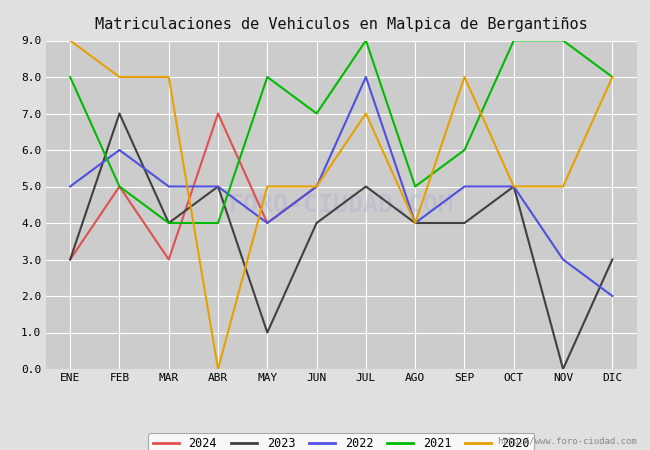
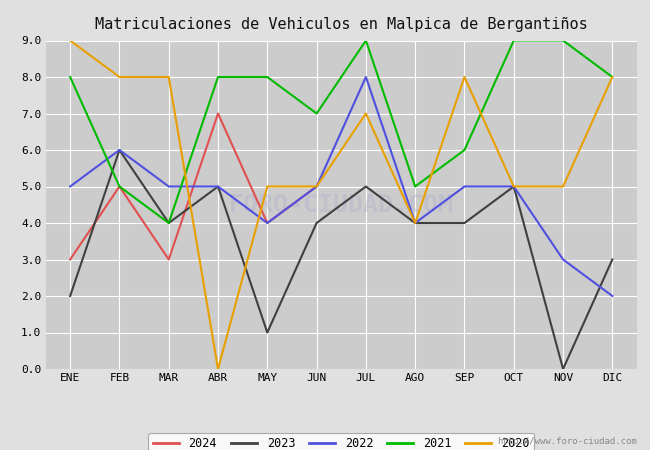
2023/ENE: 3 -> 2
2023/FEB: 7 -> 6
2021/ABR: 4 -> 8
